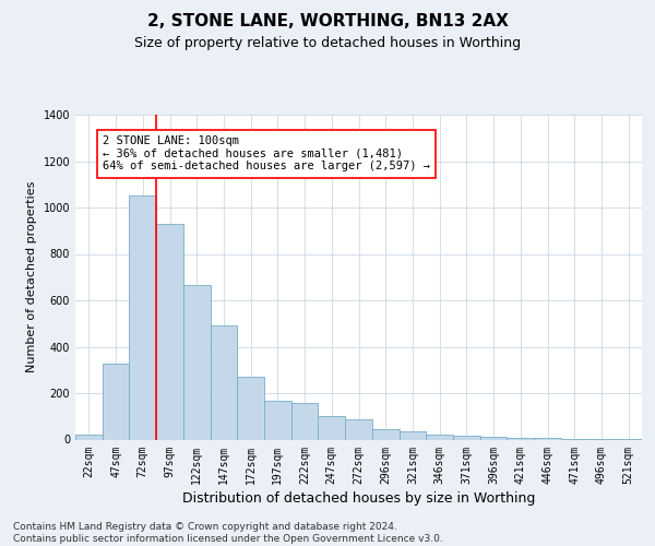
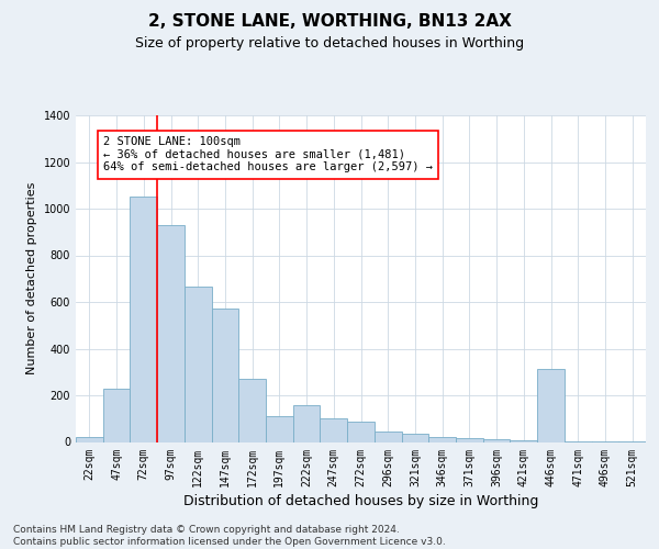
47sqm: 325 -> 230
147sqm: 490 -> 570
197sqm: 165 -> 110
446sqm: 5 -> 315
